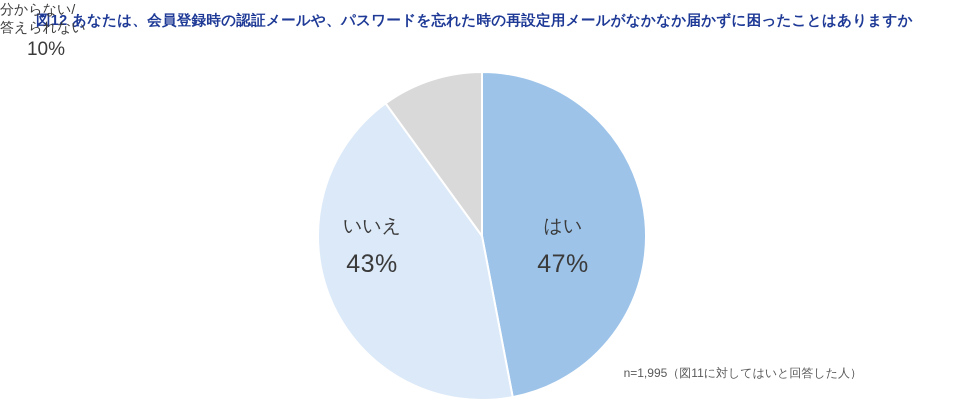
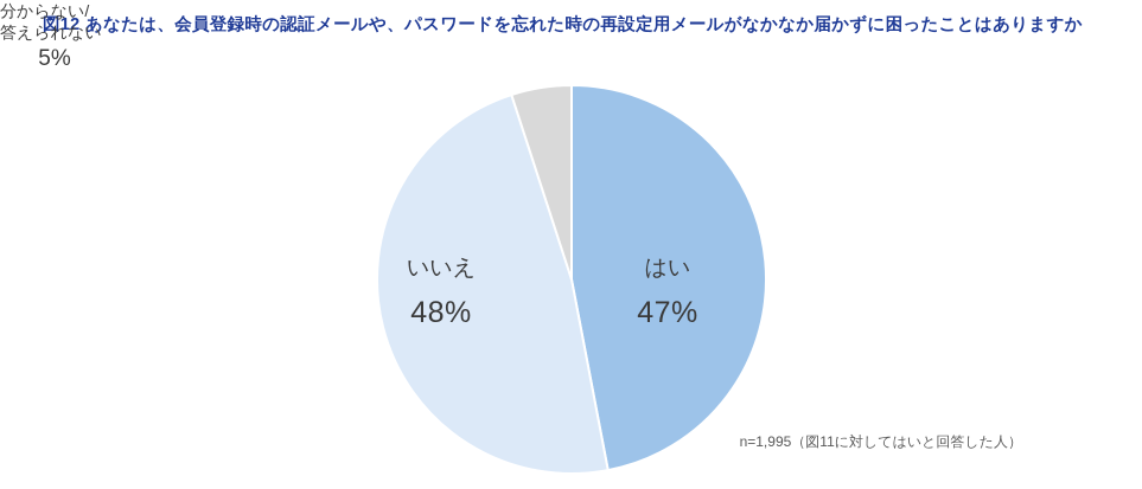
いいえ: 43% -> 48%
分からない/答えられない: 10% -> 5%
